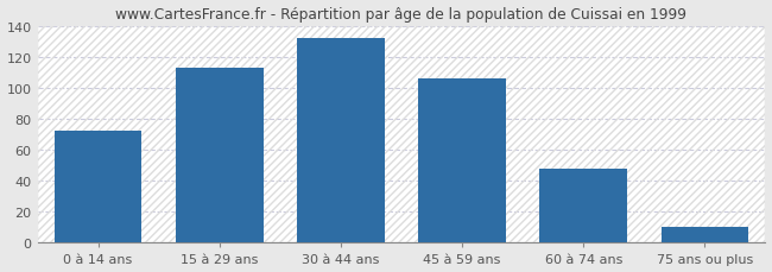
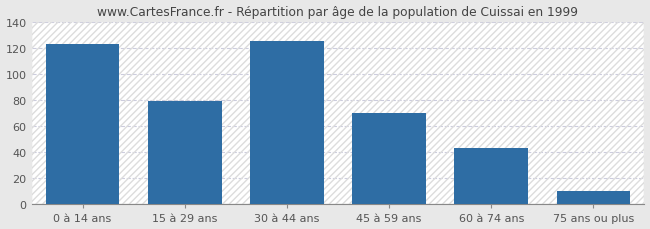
0 à 14 ans: 72 -> 123
15 à 29 ans: 113 -> 79
30 à 44 ans: 132 -> 125
45 à 59 ans: 106 -> 70
60 à 74 ans: 48 -> 43
